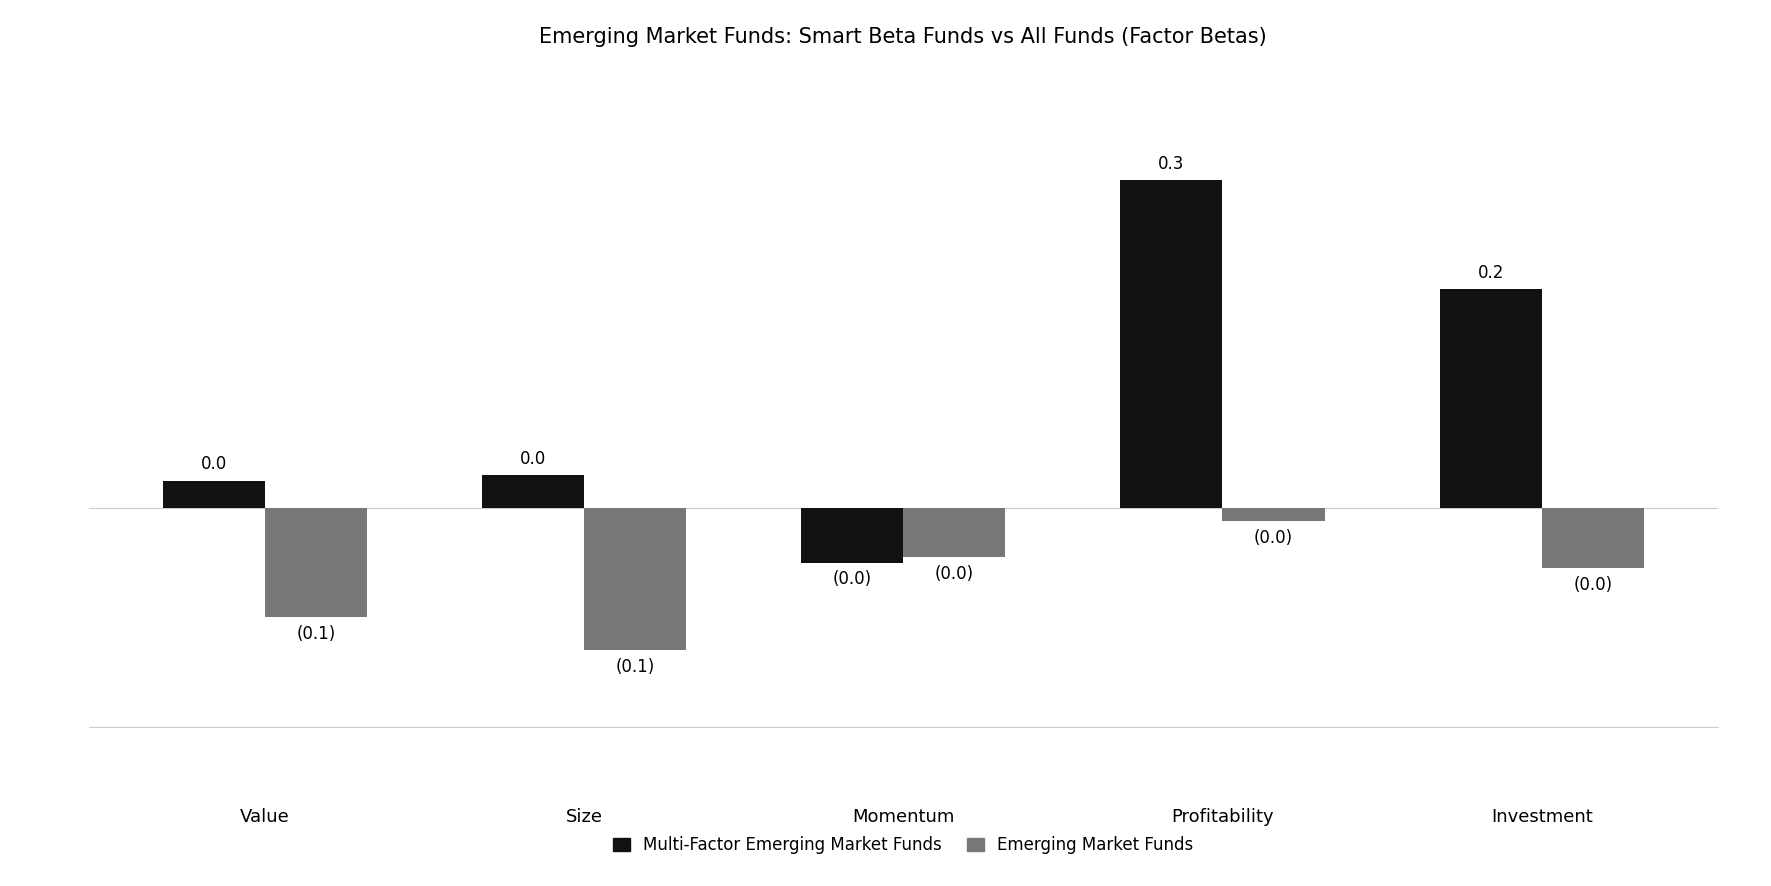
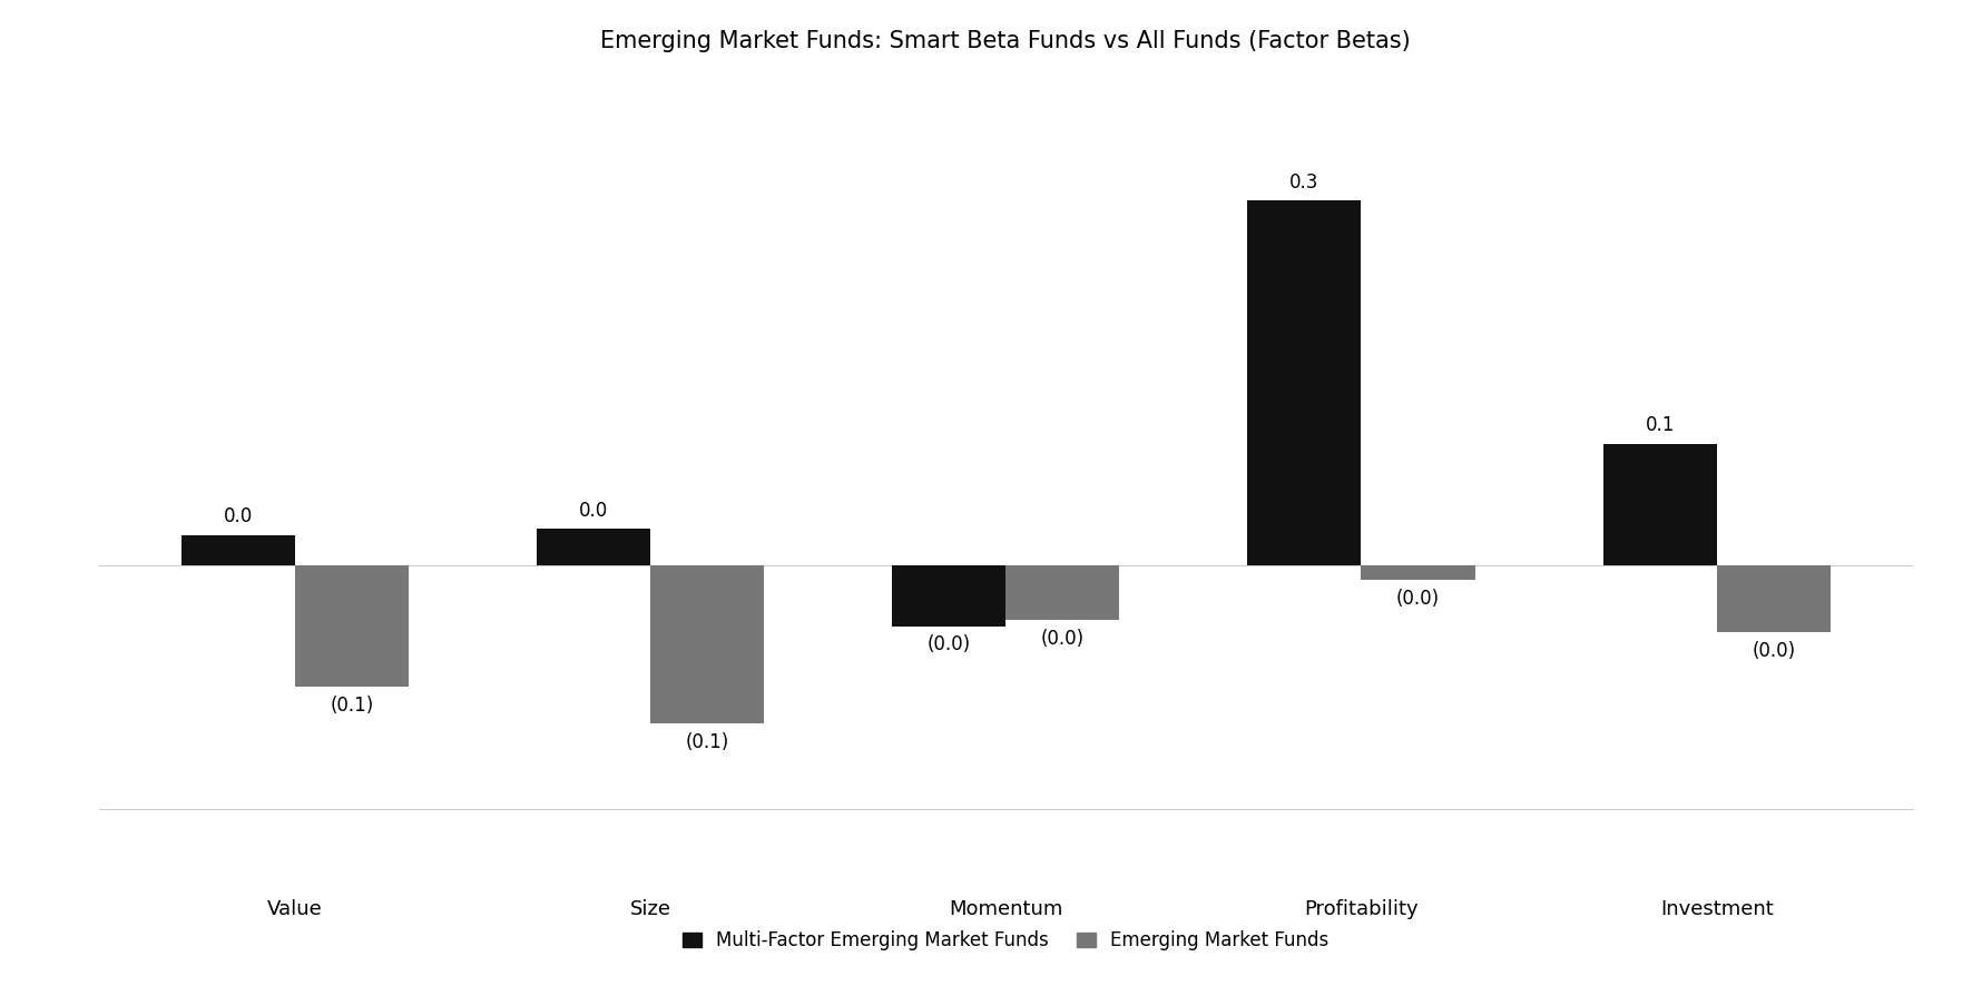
Multi-Factor Emerging Market Funds/Investment: 0.2 -> 0.1
